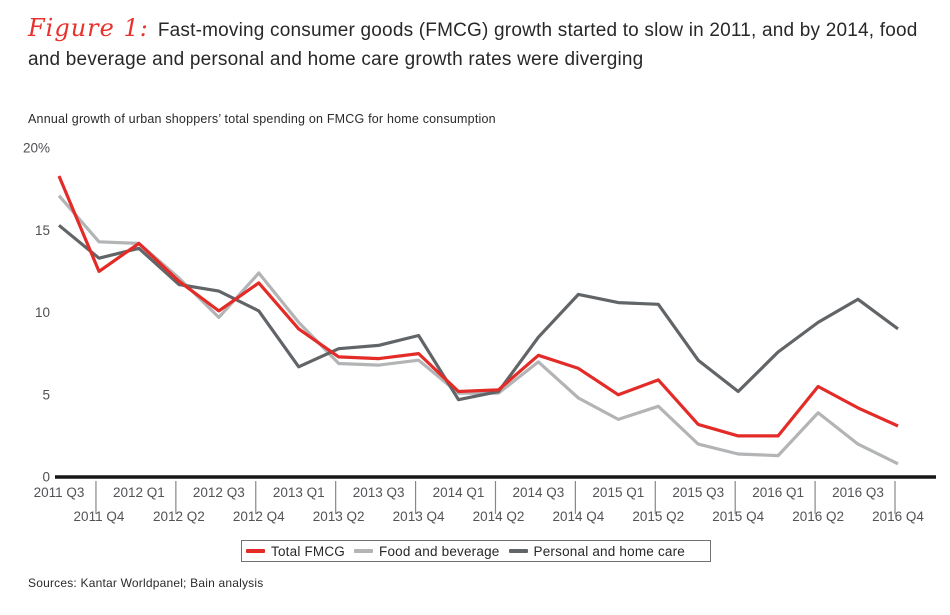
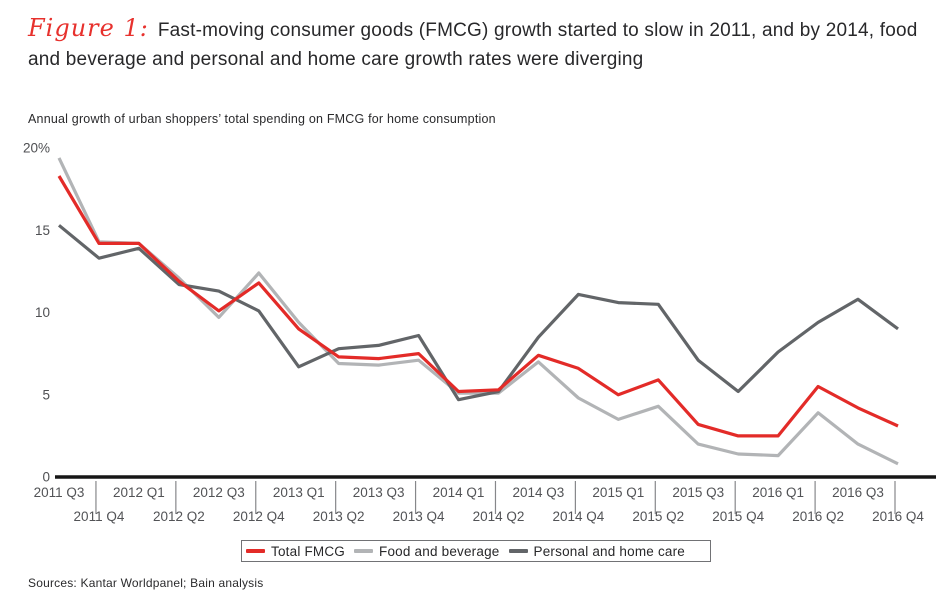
Food and beverage/2011 Q3: 17.1% -> 19.4%
Total FMCG/2011 Q4: 12.5% -> 14.2%
